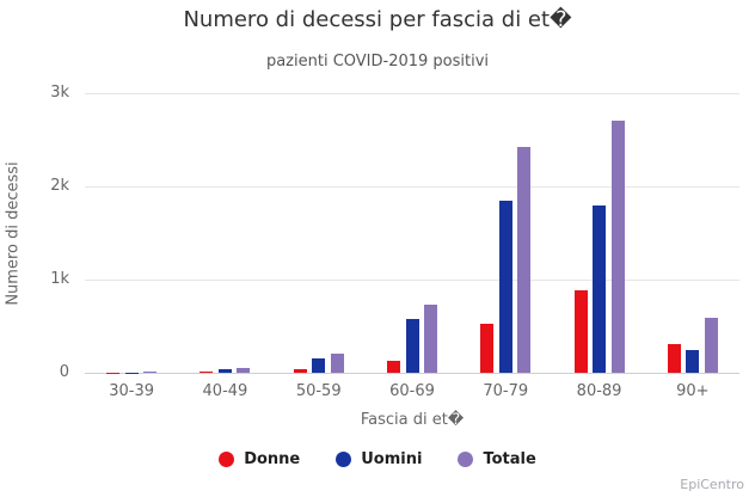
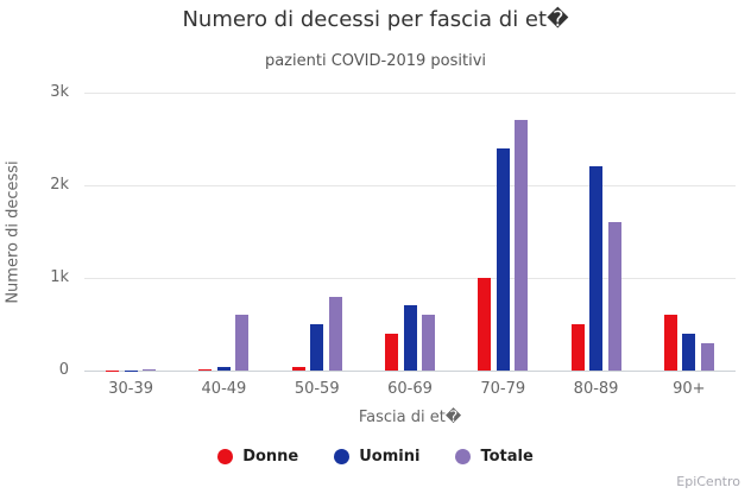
Totale/40-49: 0.1k -> 0.6k
Uomini/50-59: 0.2k -> 0.5k
Totale/50-59: 0.2k -> 0.8k
Donne/60-69: 0.1k -> 0.4k
Uomini/60-69: 0.6k -> 0.7k
Totale/60-69: 0.7k -> 0.6k
Donne/70-79: 0.5k -> 1.0k
Uomini/70-79: 1.8k -> 2.4k
Totale/70-79: 2.4k -> 2.7k
Donne/80-89: 0.9k -> 0.5k
Uomini/80-89: 1.8k -> 2.2k
Totale/80-89: 2.7k -> 1.6k
Donne/90+: 0.3k -> 0.6k
Uomini/90+: 0.2k -> 0.4k
Totale/90+: 0.6k -> 0.3k
